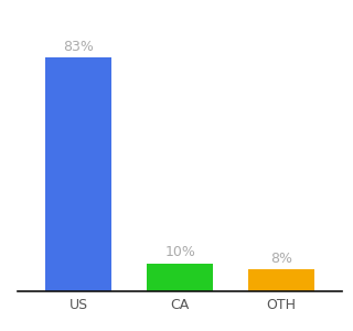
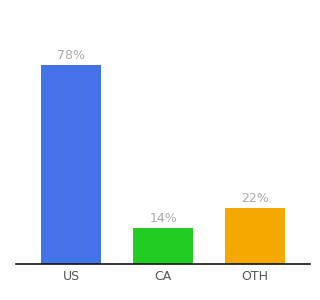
US: 83% -> 78%
CA: 10% -> 14%
OTH: 8% -> 22%
